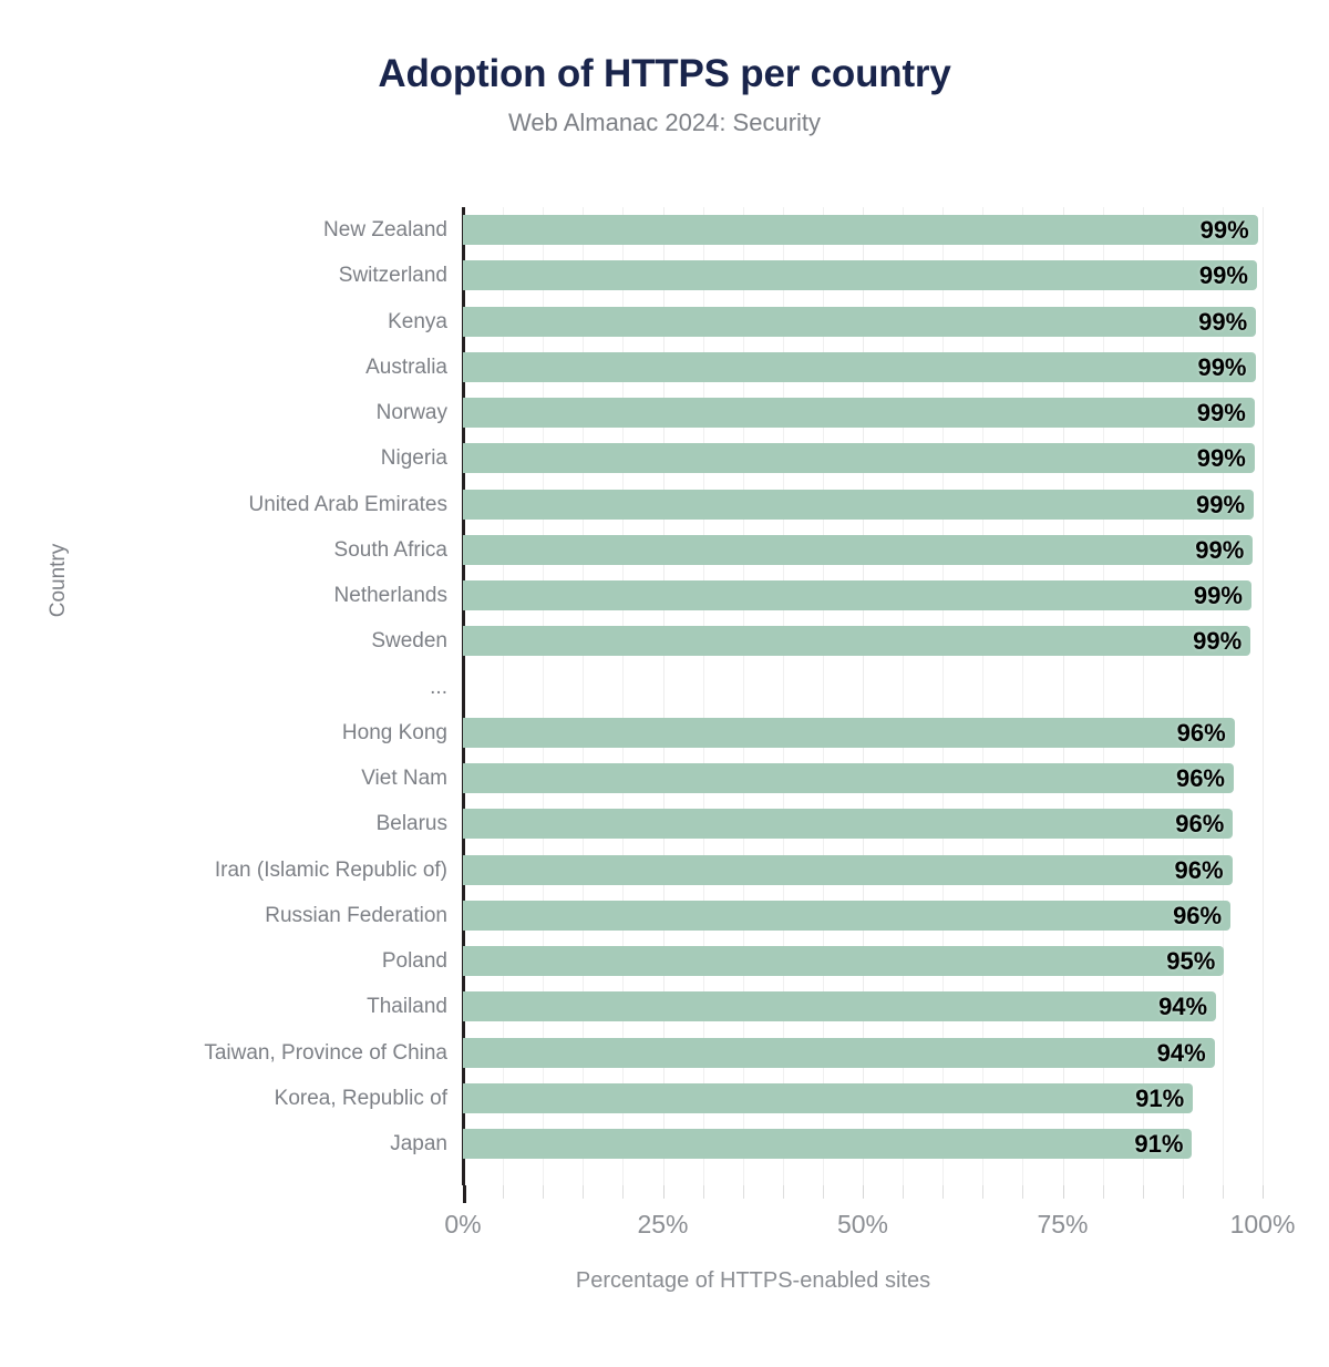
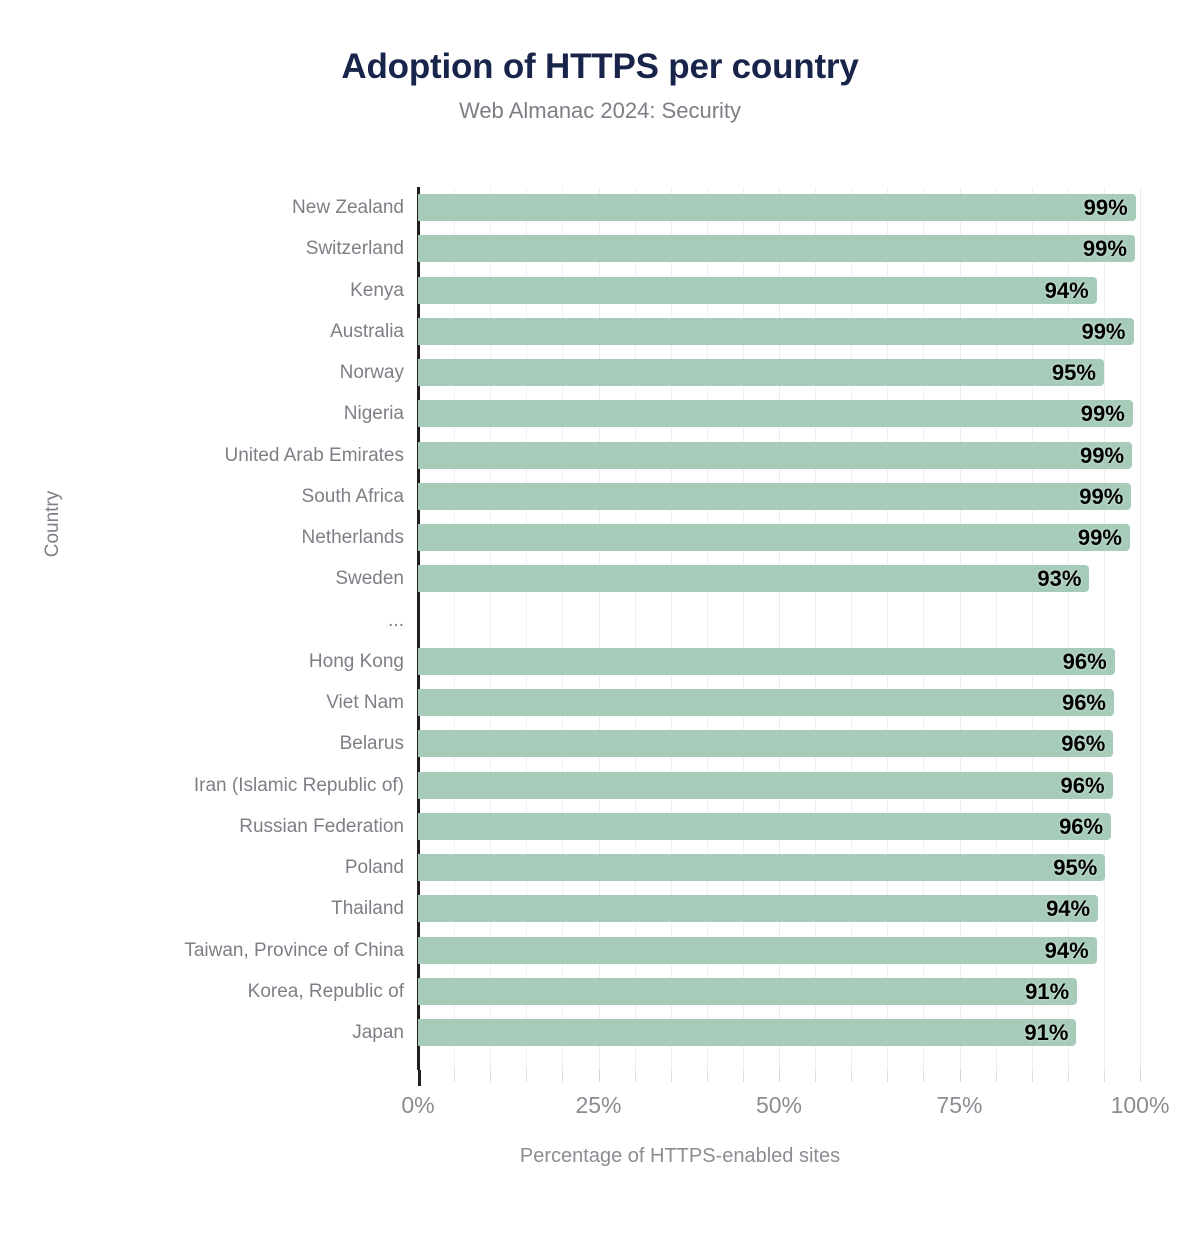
Kenya: 99% -> 94%
Norway: 99% -> 95%
Sweden: 99% -> 93%
